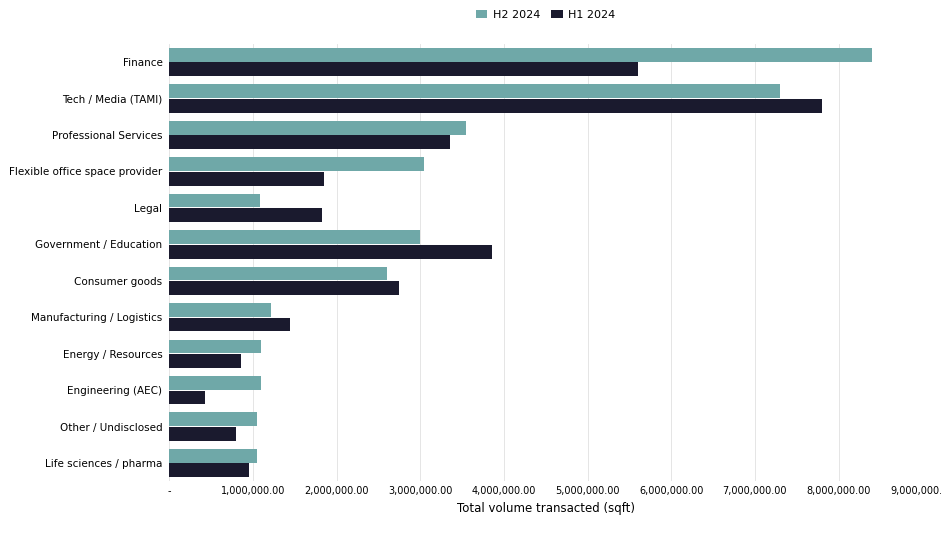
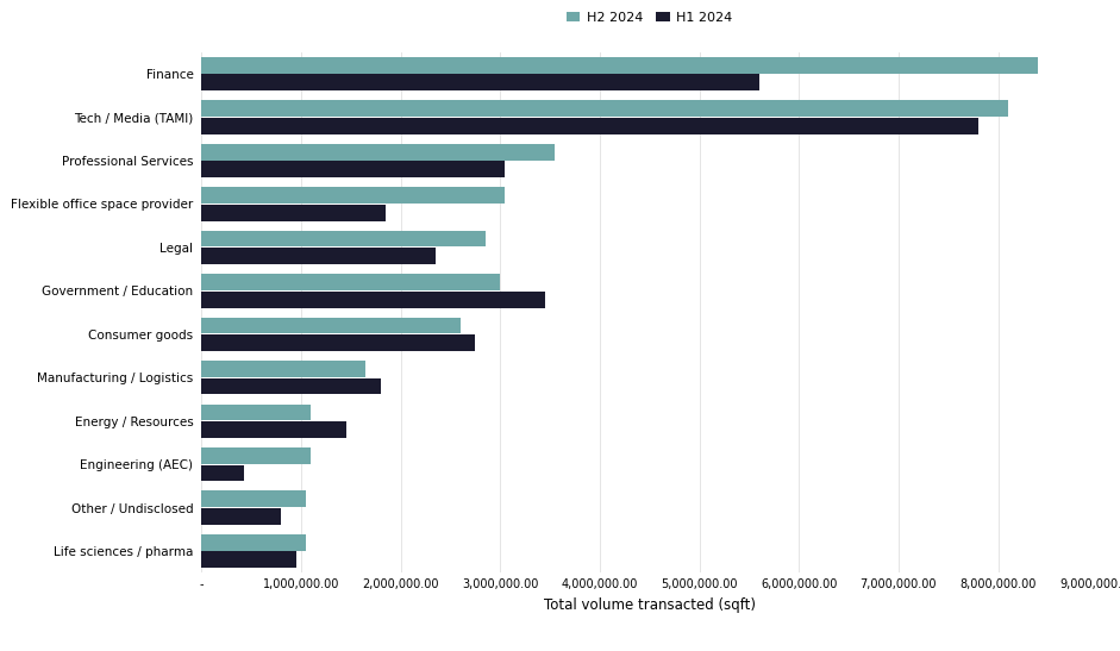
H2 2024/Tech / Media (TAMI): 7,300,000 -> 8,100,000
H1 2024/Professional Services: 3,360,000 -> 3,050,000
H2 2024/Legal: 1,080,000 -> 2,850,000
H1 2024/Legal: 1,820,000 -> 2,350,000
H1 2024/Government / Education: 3,860,000 -> 3,450,000
H2 2024/Manufacturing / Logistics: 1,220,000 -> 1,650,000
H1 2024/Manufacturing / Logistics: 1,440,000 -> 1,800,000
H1 2024/Energy / Resources: 860,000 -> 1,450,000
